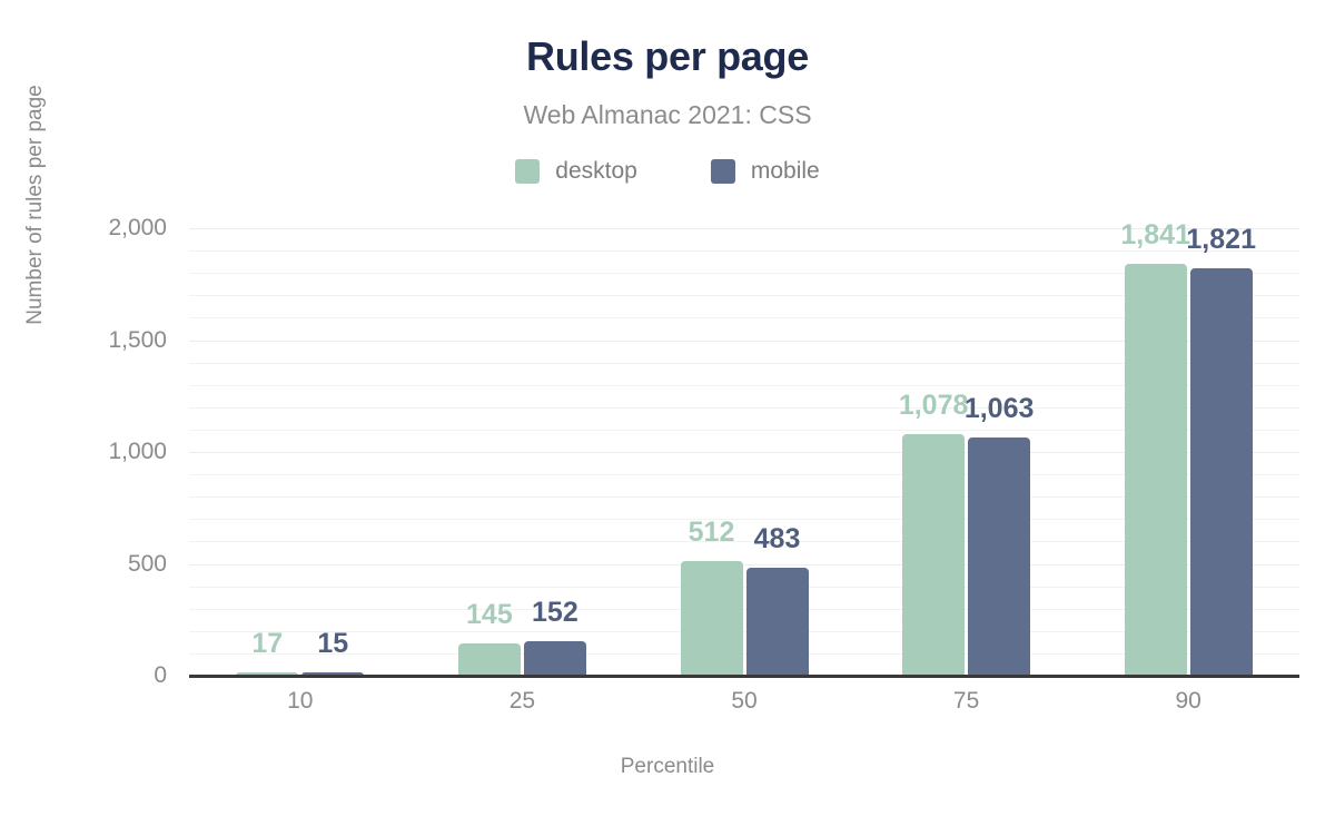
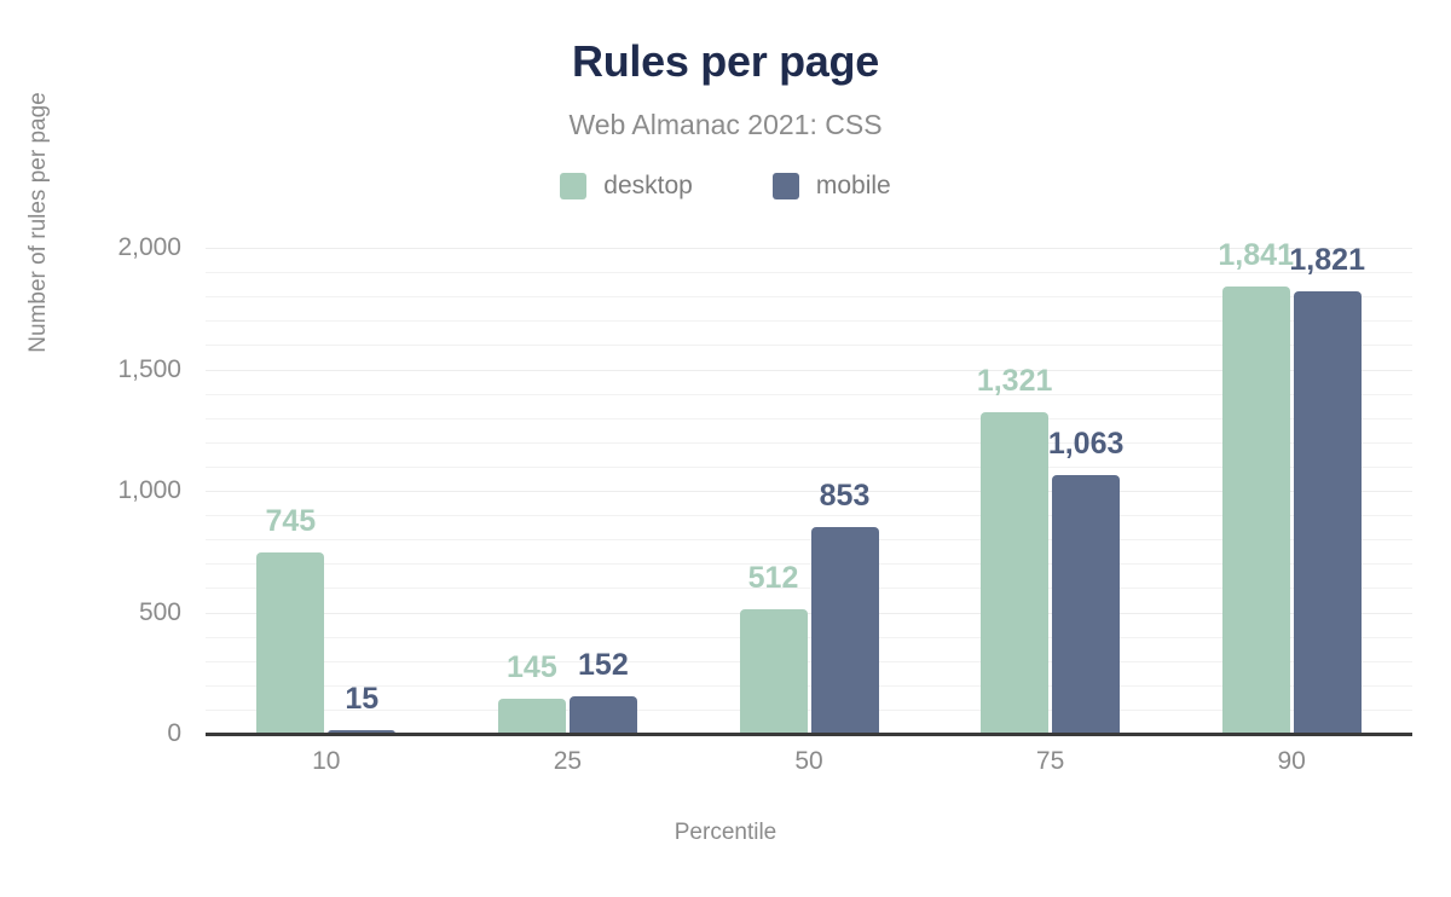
desktop/10: 17 -> 745
mobile/50: 483 -> 853
desktop/75: 1,078 -> 1,321
